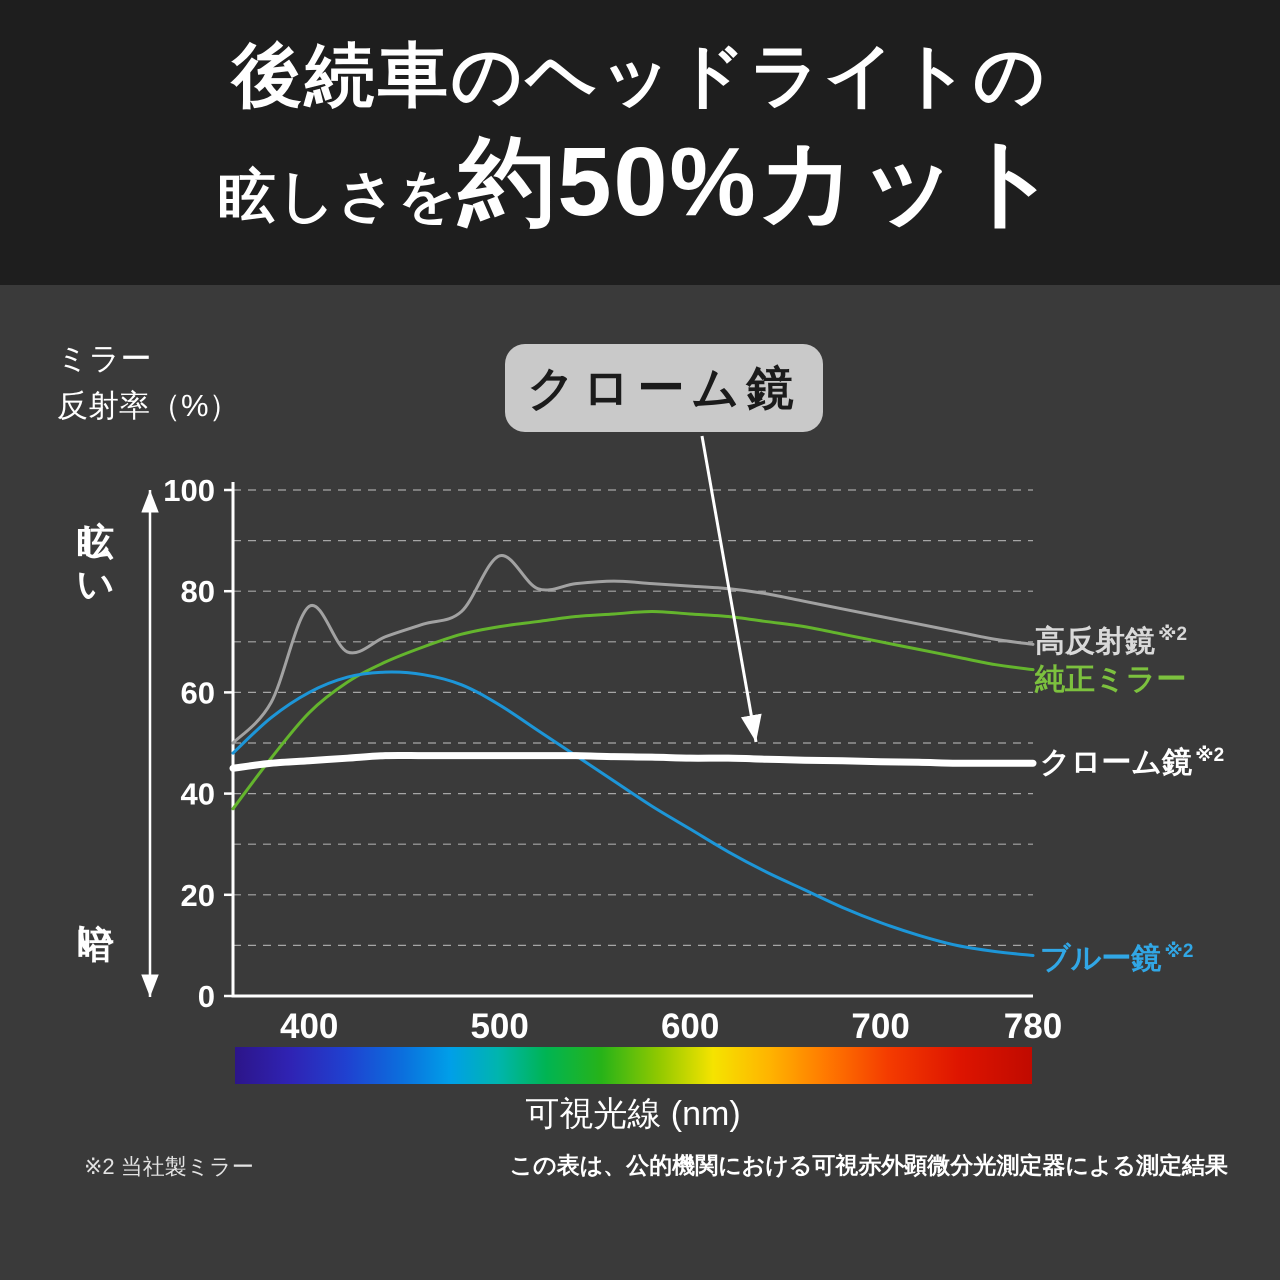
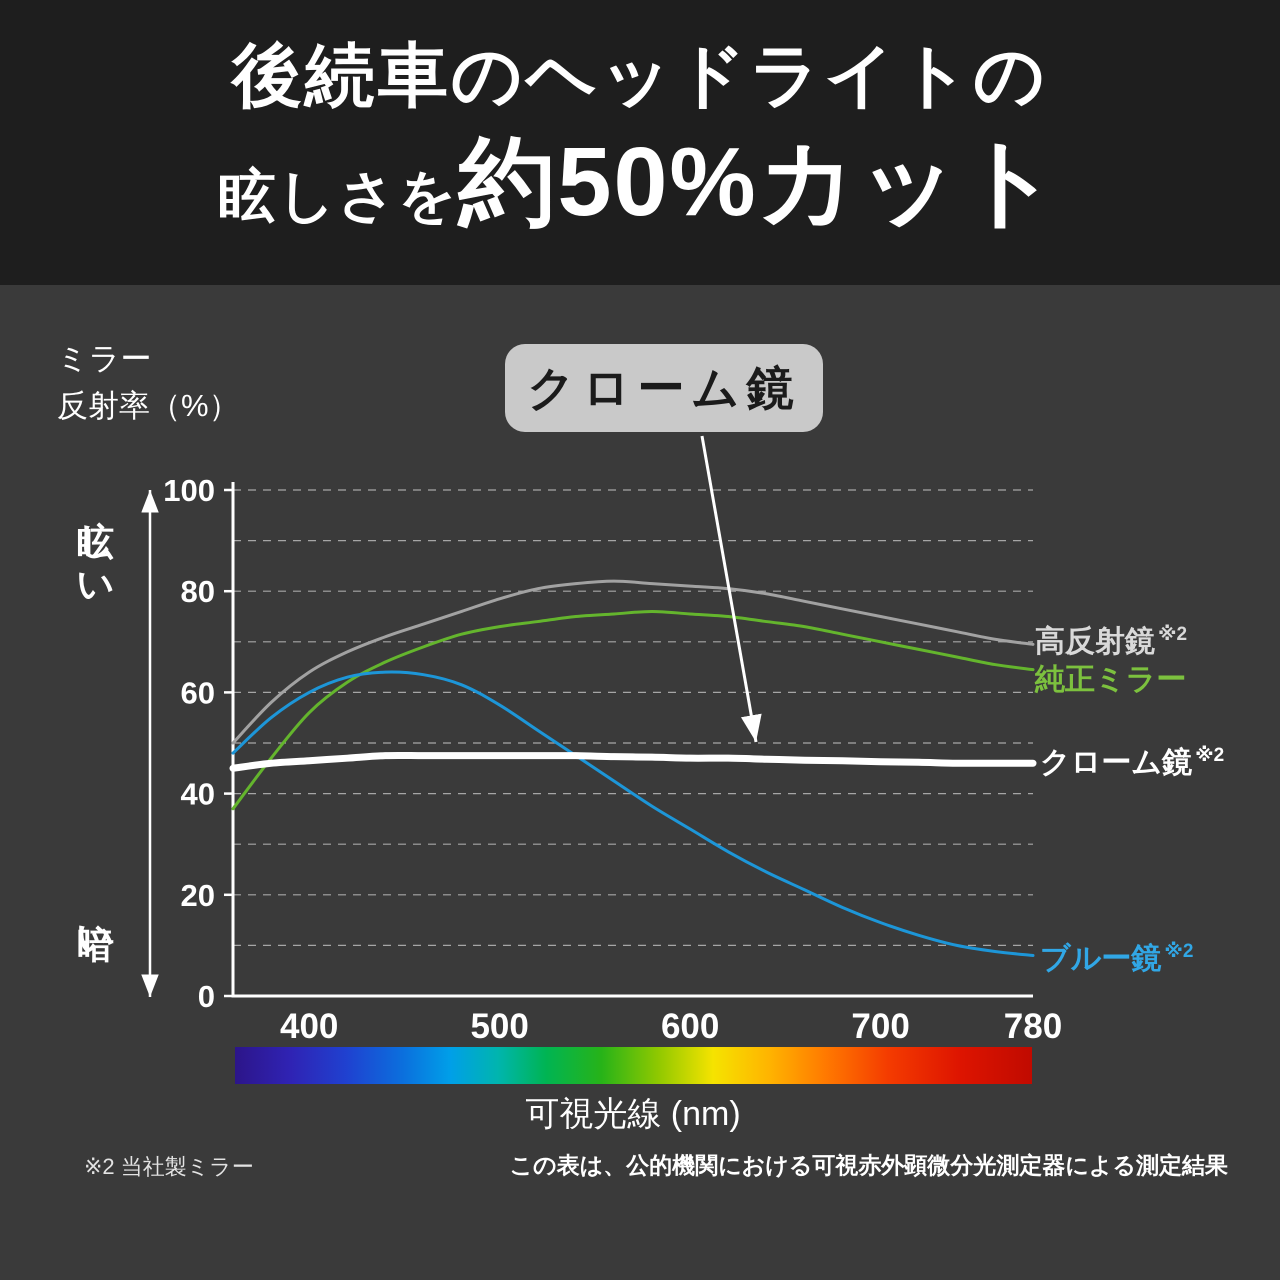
高反射鏡/400: 77 -> 64
高反射鏡/500: 87 -> 78
